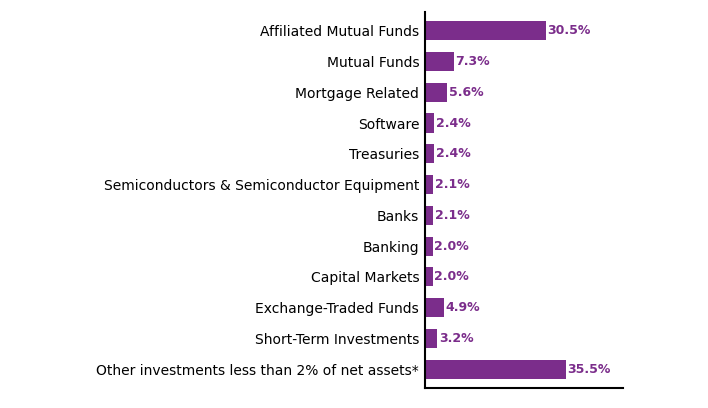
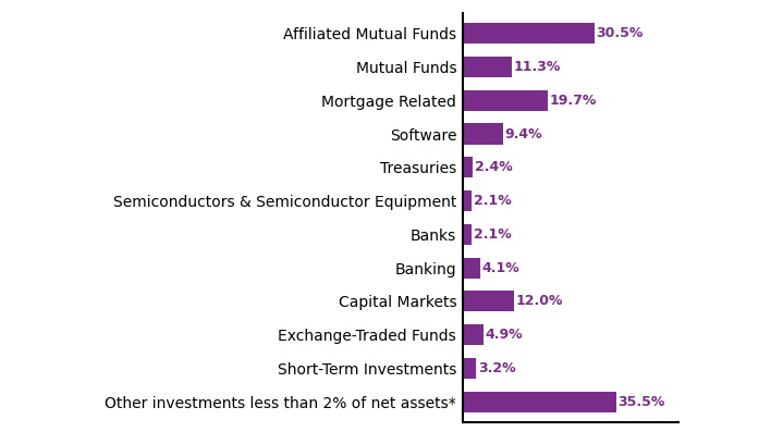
Mutual Funds: 7.3% -> 11.3%
Mortgage Related: 5.6% -> 19.7%
Software: 2.4% -> 9.4%
Banking: 2.0% -> 4.1%
Capital Markets: 2.0% -> 12.0%
